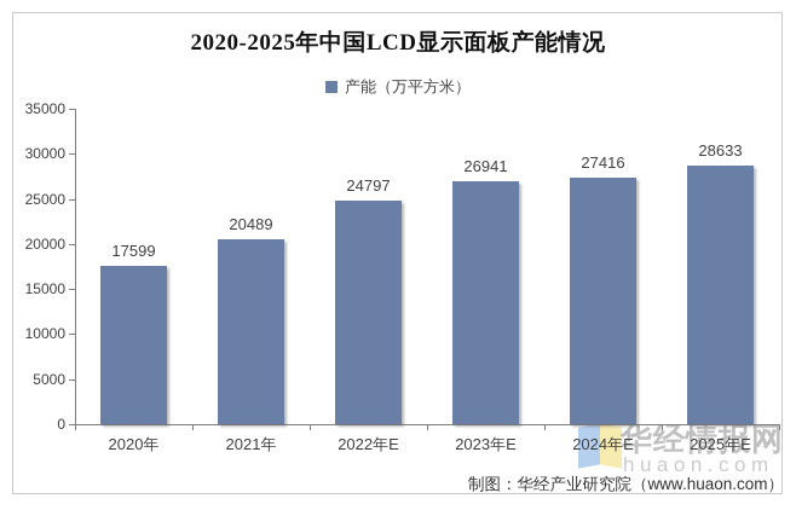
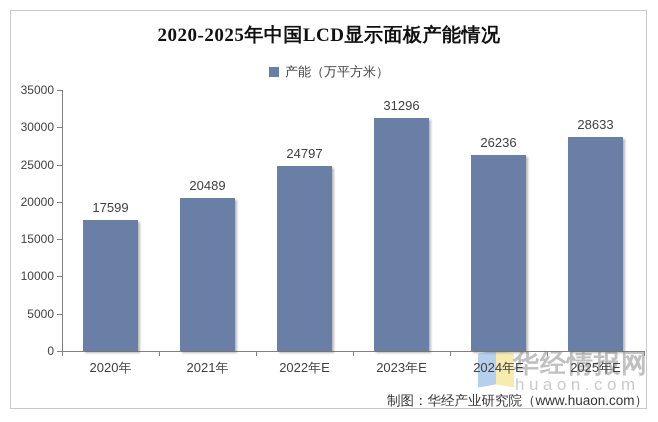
2023年E: 26941 -> 31296
2024年E: 27416 -> 26236
